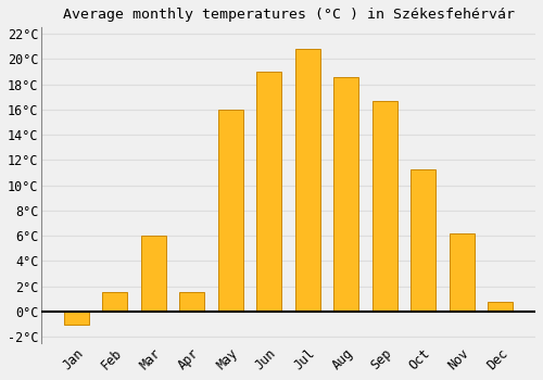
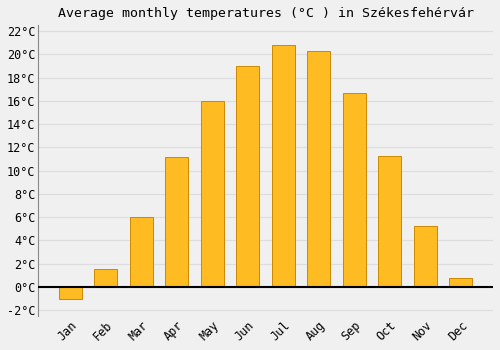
Apr: 1.5°C -> 11.2°C
Aug: 18.6°C -> 20.3°C
Nov: 6.2°C -> 5.2°C
